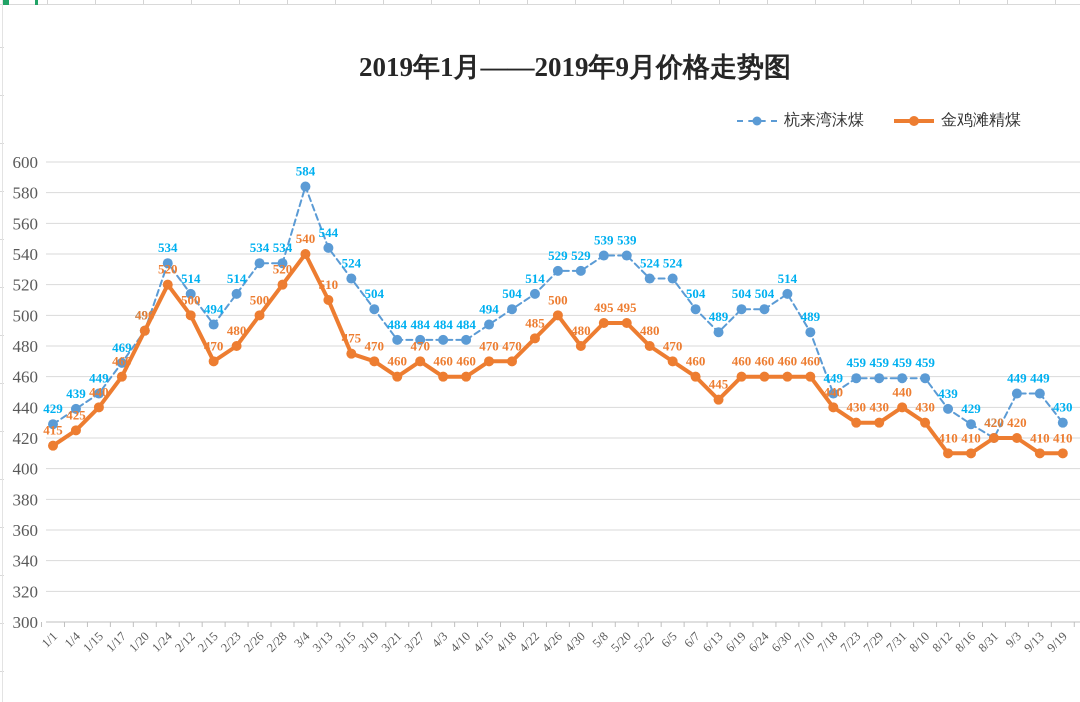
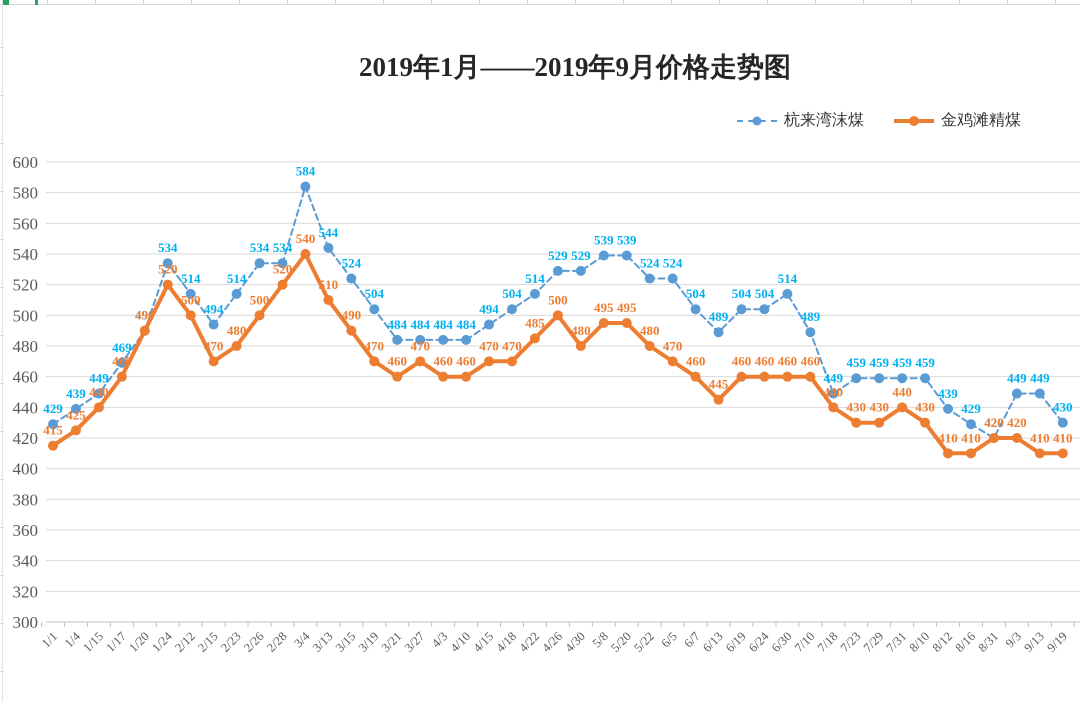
金鸡滩精煤/3/15: 475 -> 490
